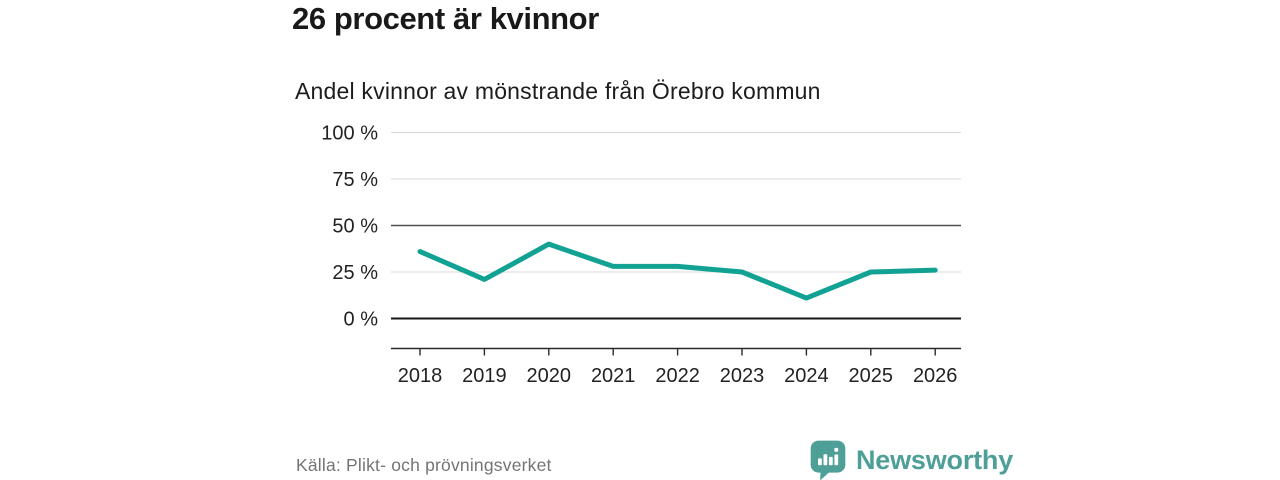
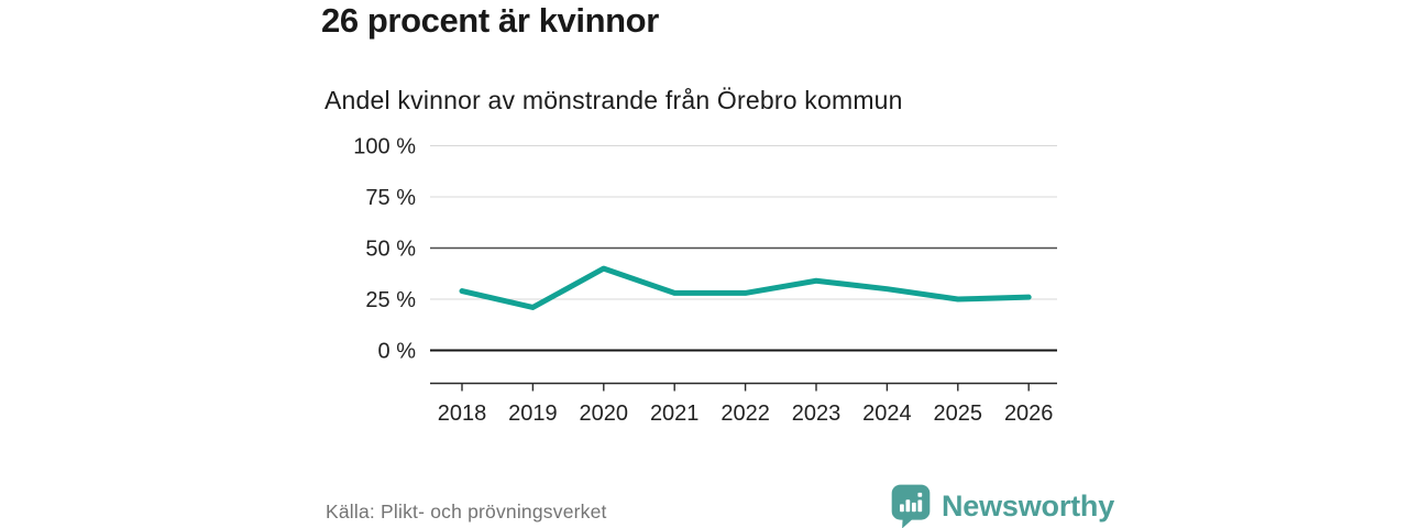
2018: 36% -> 29%
2023: 25% -> 34%
2024: 11% -> 30%
